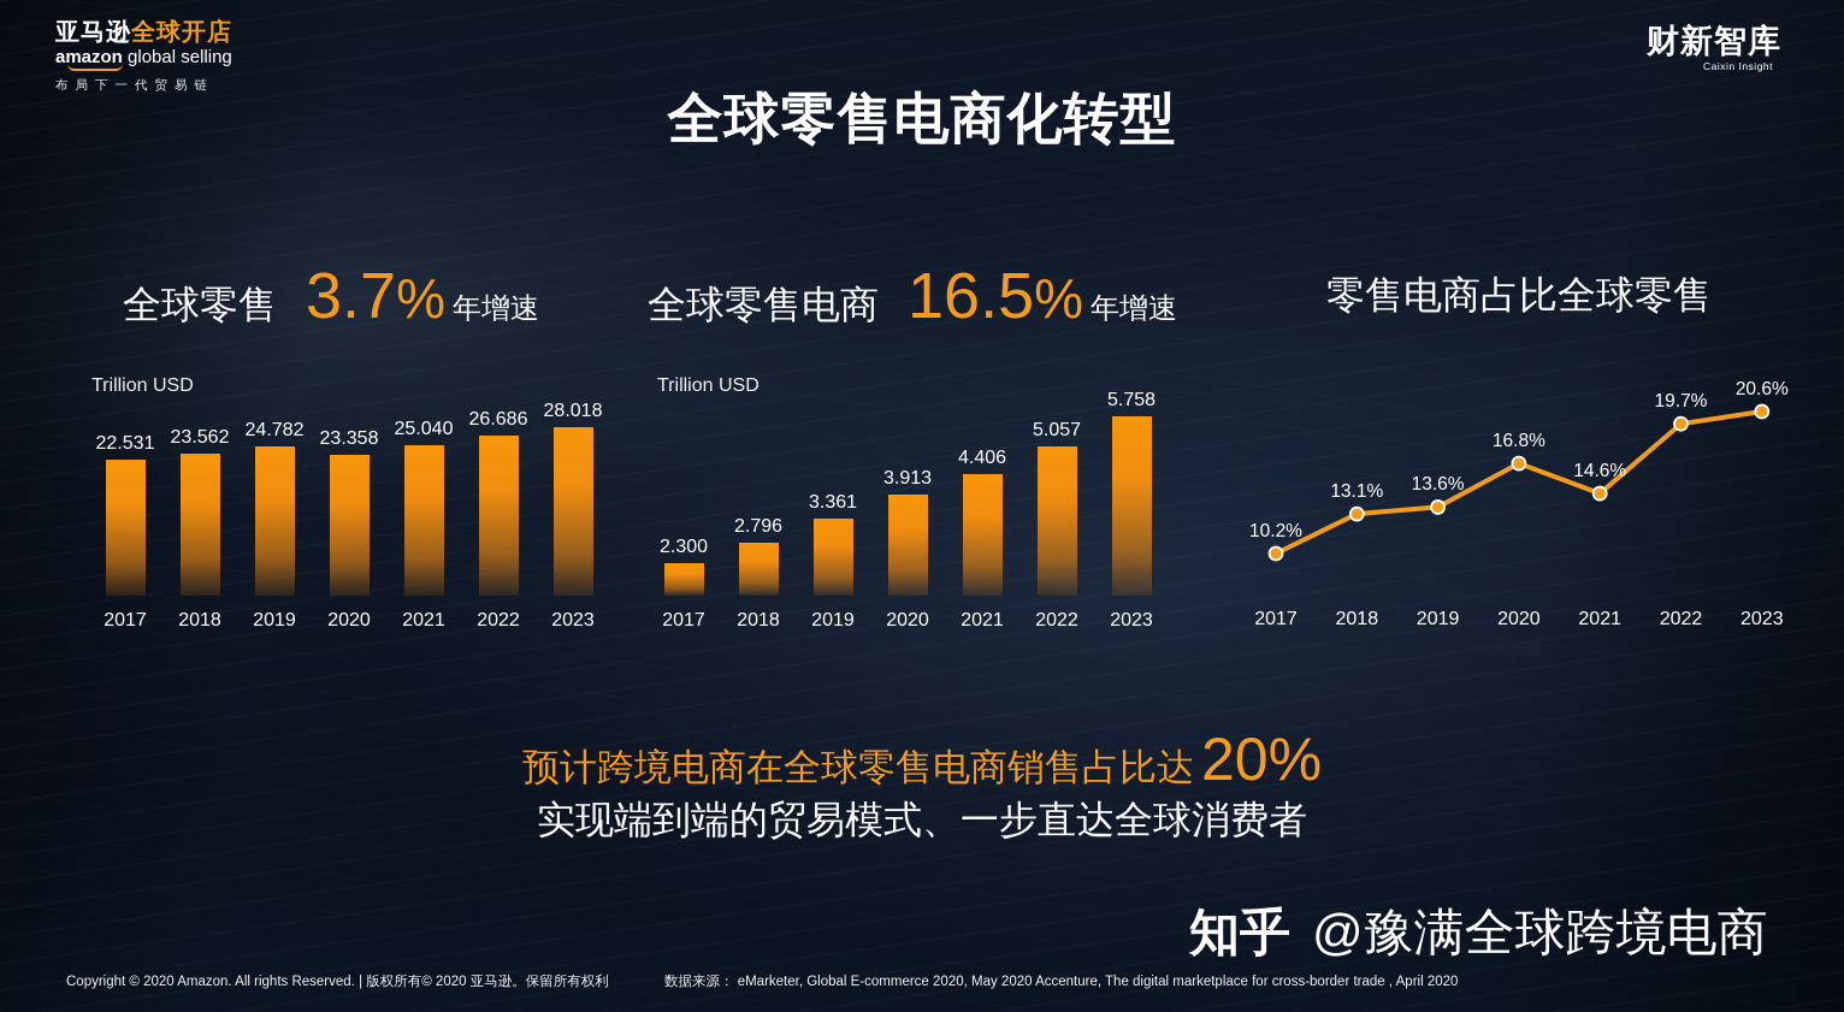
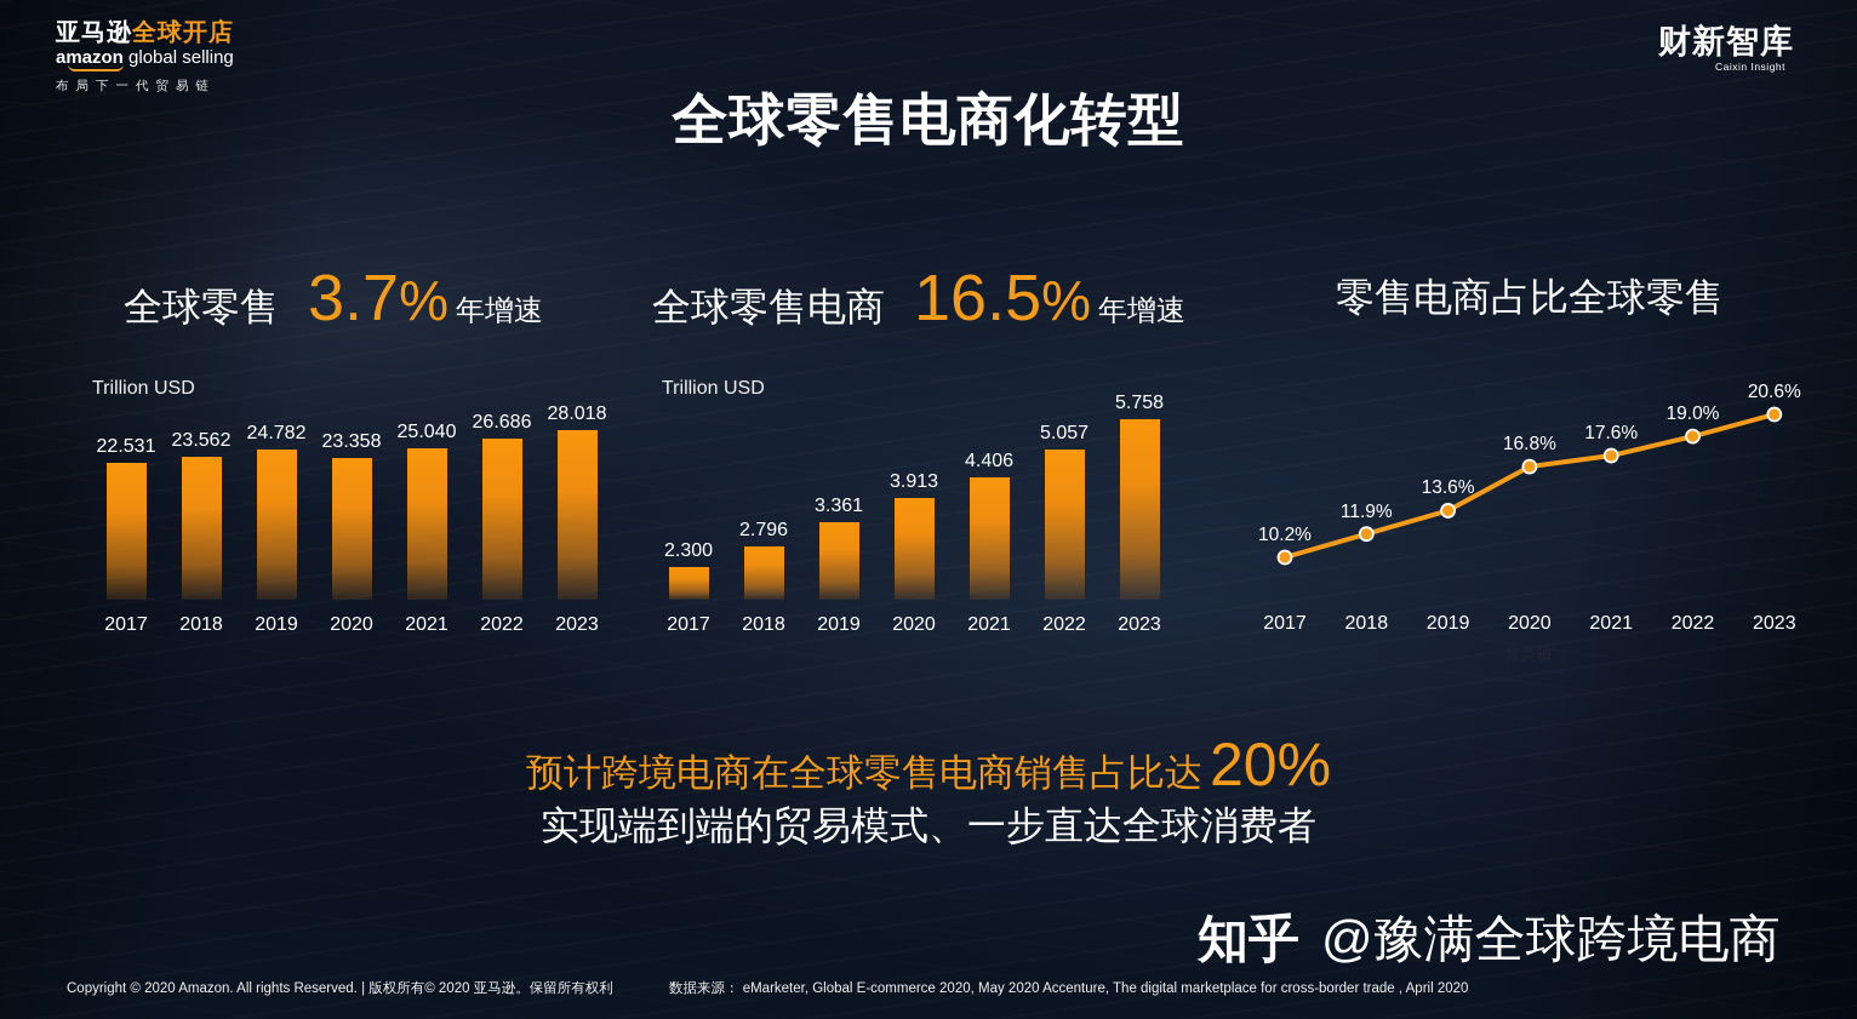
零售电商占比全球零售/2018: 13.1% -> 11.9%
零售电商占比全球零售/2021: 14.6% -> 17.6%
零售电商占比全球零售/2022: 19.7% -> 19.0%
